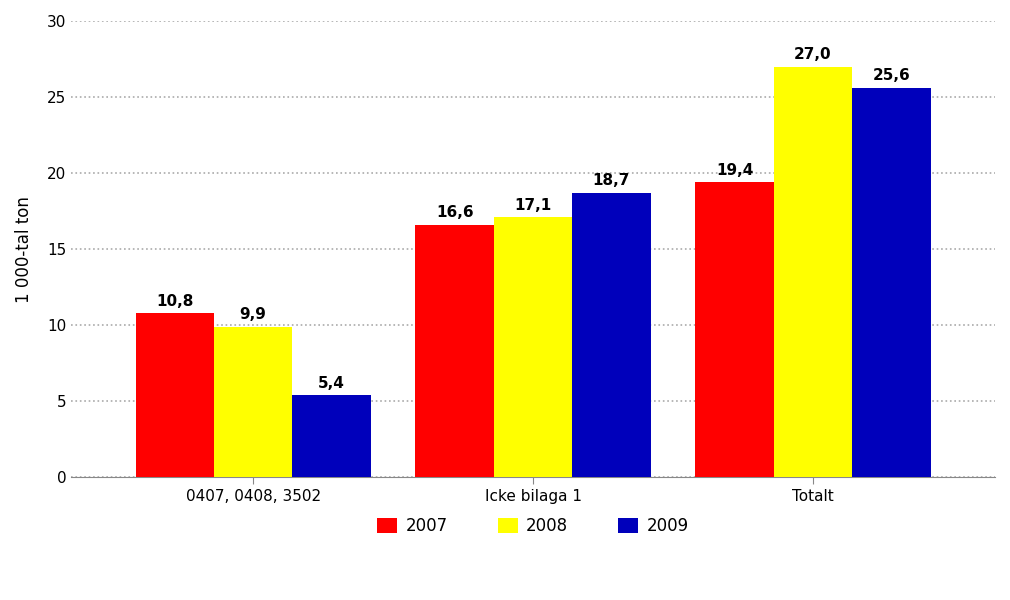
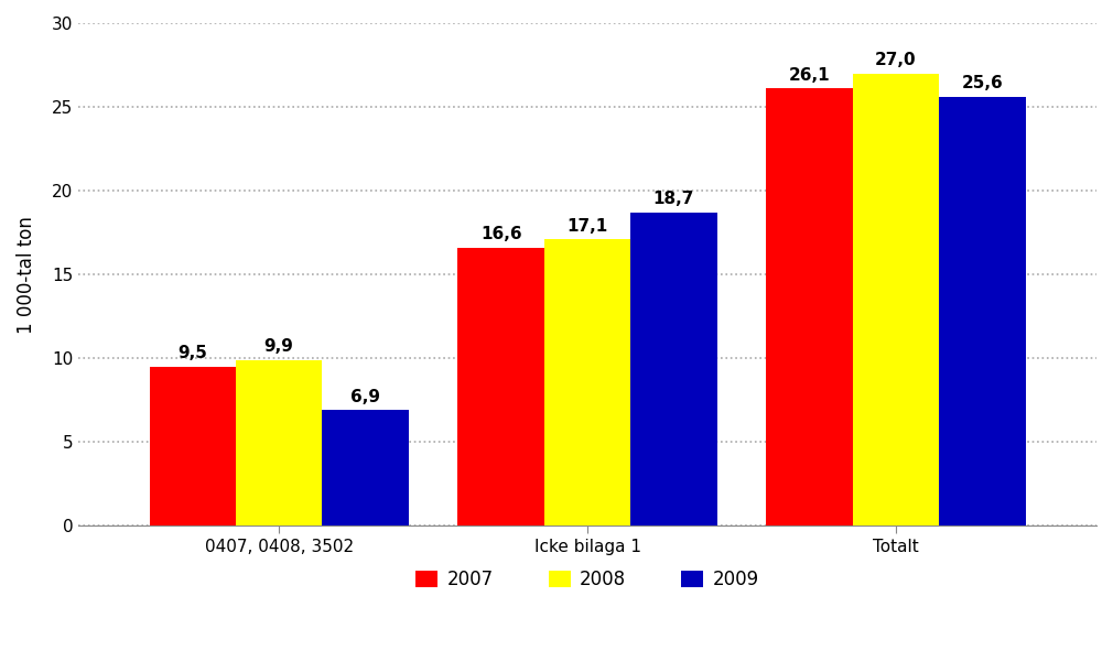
2007/0407, 0408, 3502: 10,8 -> 9,5
2009/0407, 0408, 3502: 5,4 -> 6,9
2007/Totalt: 19,4 -> 26,1
